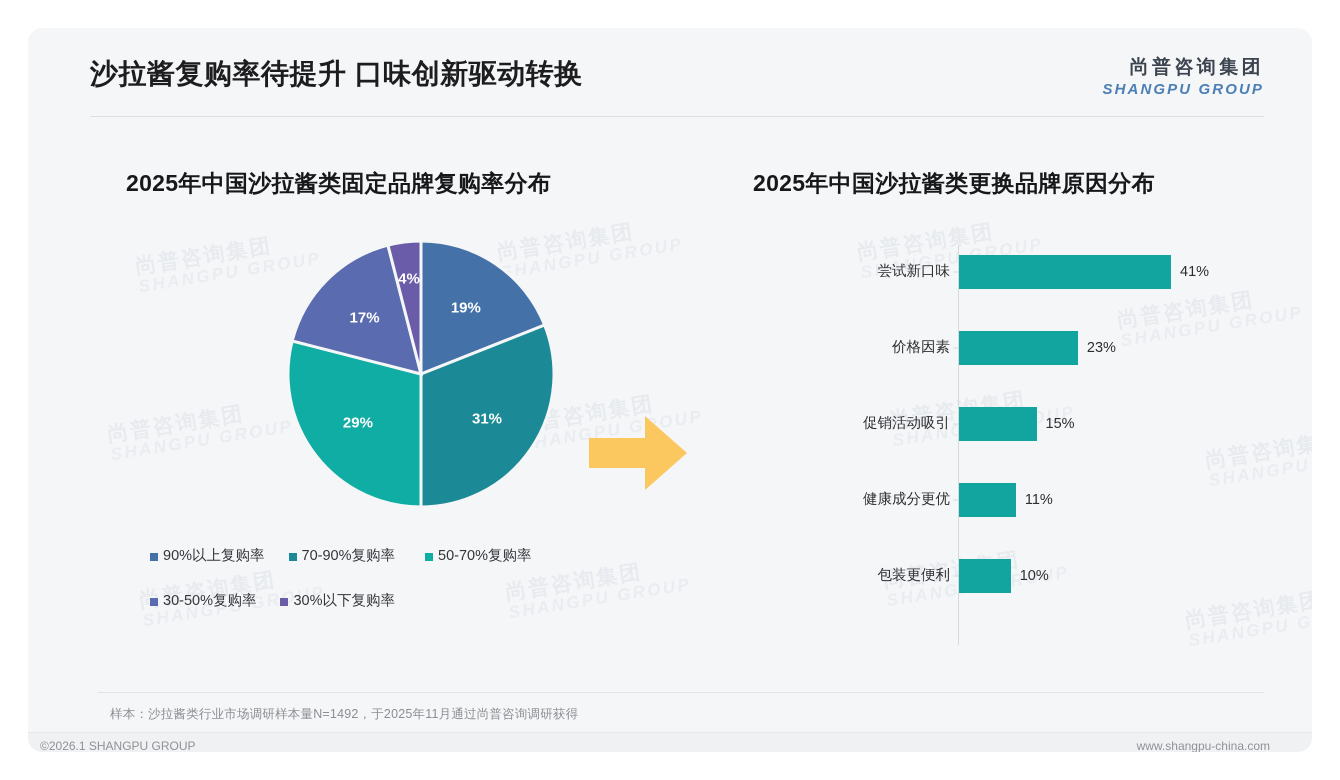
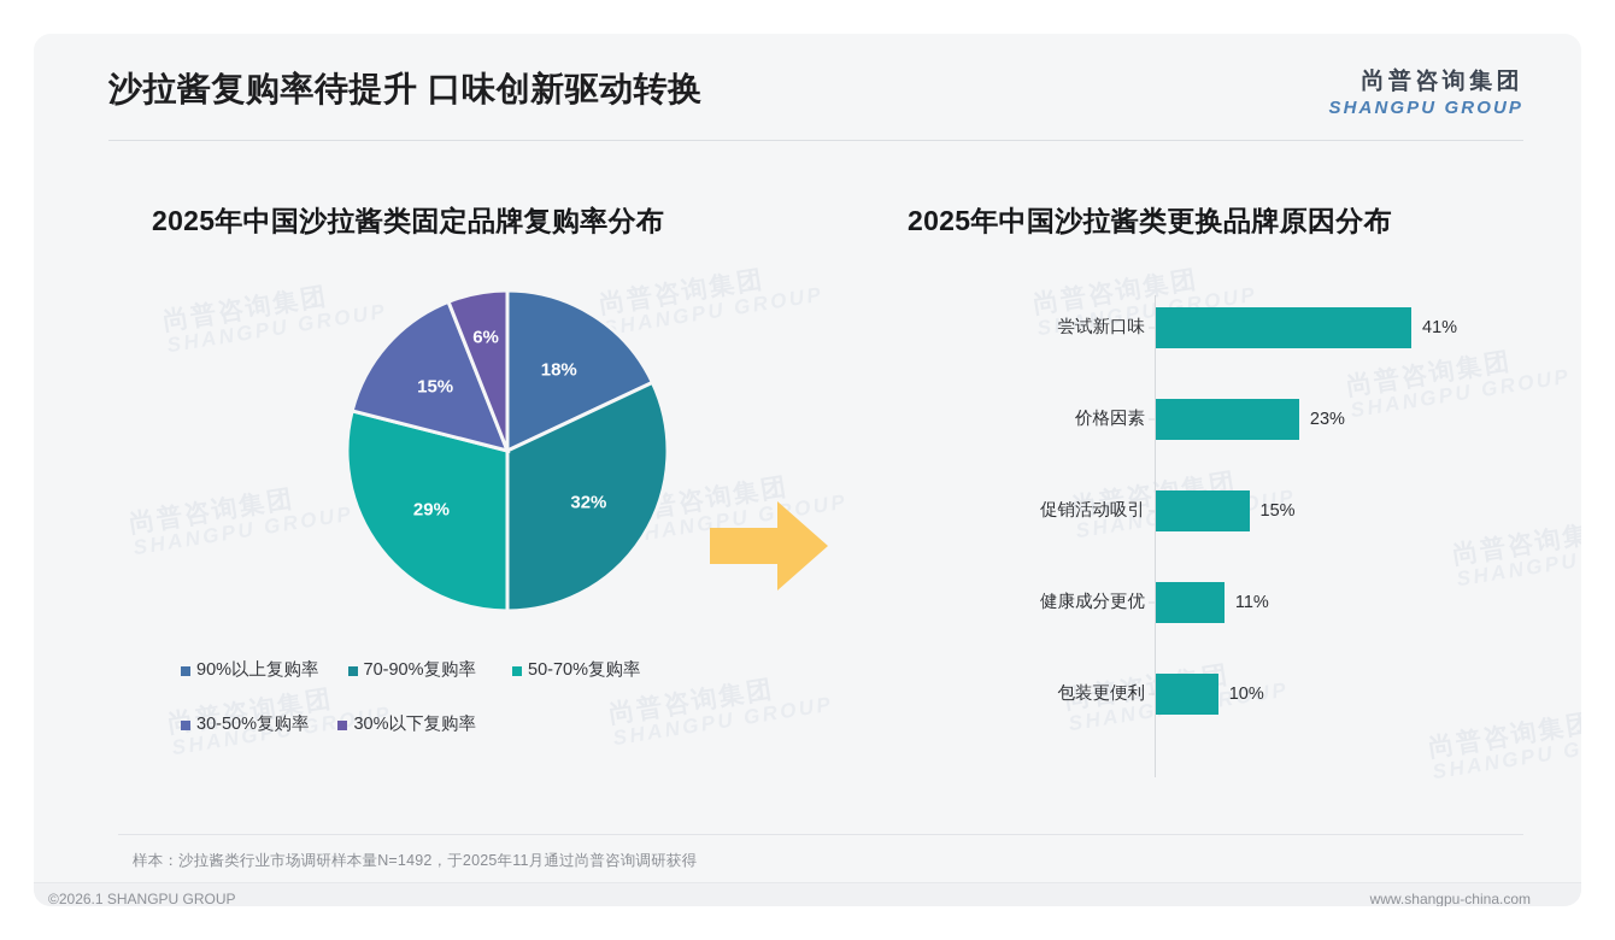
2025年中国沙拉酱类固定品牌复购率分布/90%以上复购率: 19% -> 18%
2025年中国沙拉酱类固定品牌复购率分布/70-90%复购率: 31% -> 32%
2025年中国沙拉酱类固定品牌复购率分布/30-50%复购率: 17% -> 15%
2025年中国沙拉酱类固定品牌复购率分布/30%以下复购率: 4% -> 6%
